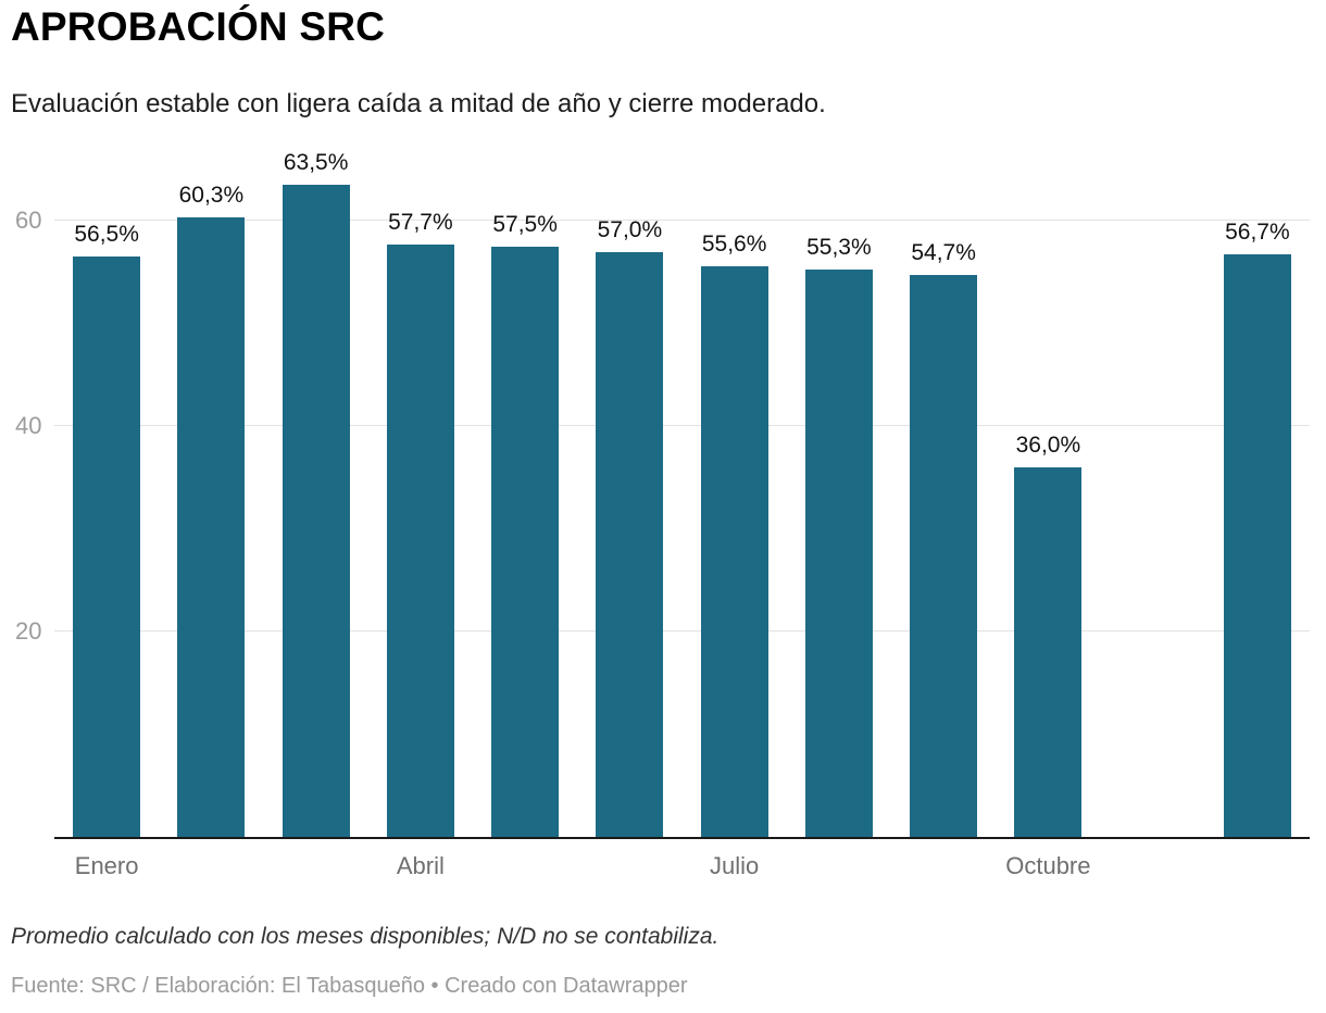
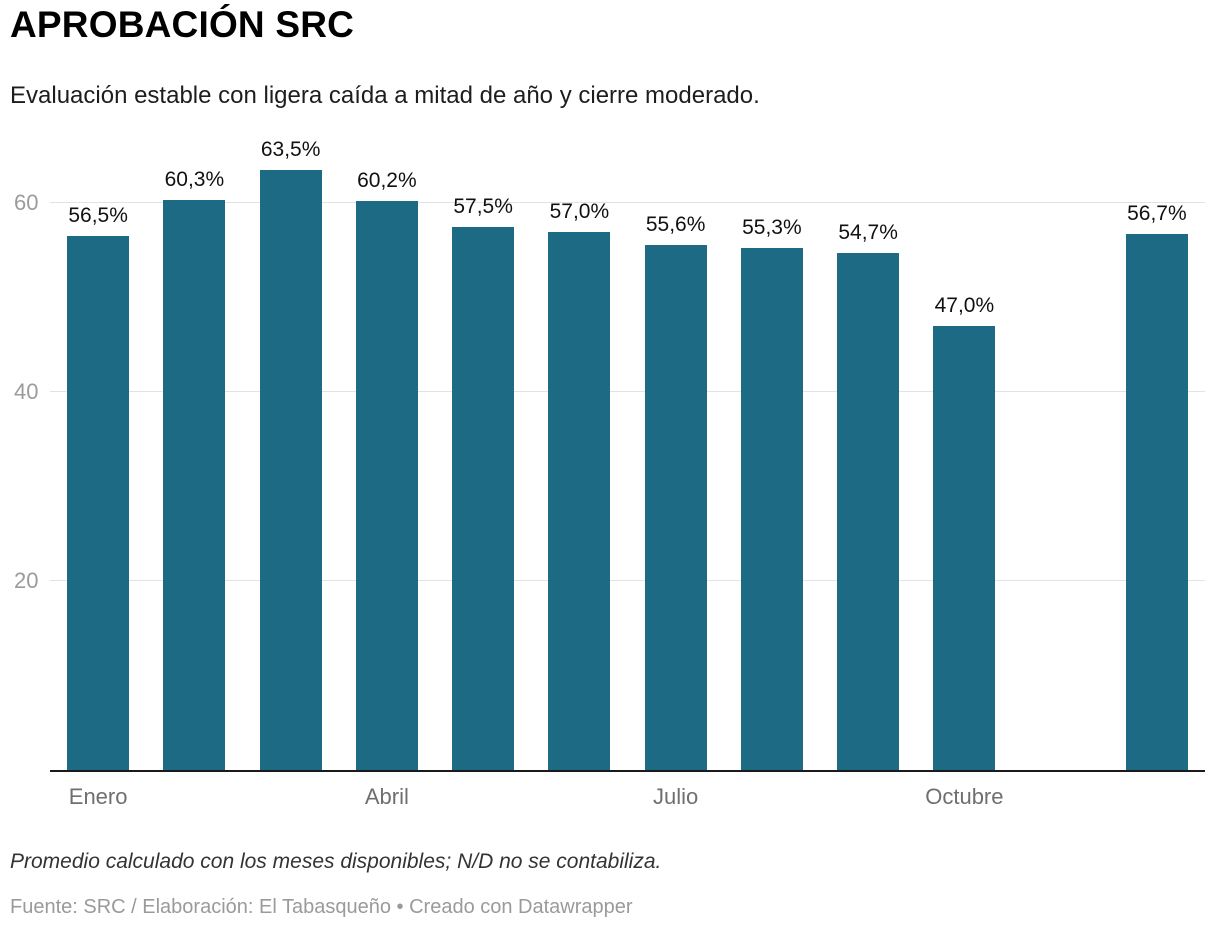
Abril: 57,7% -> 60,2%
Octubre: 36,0% -> 47,0%
